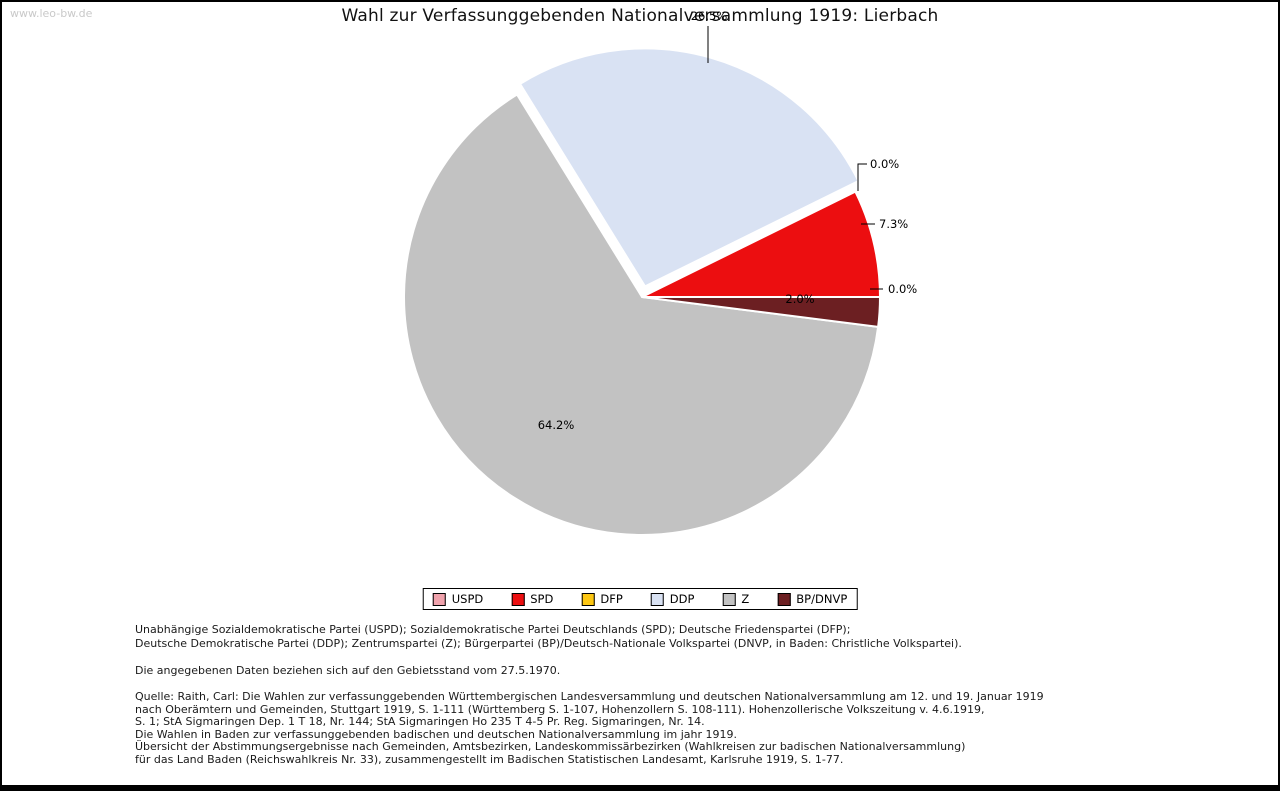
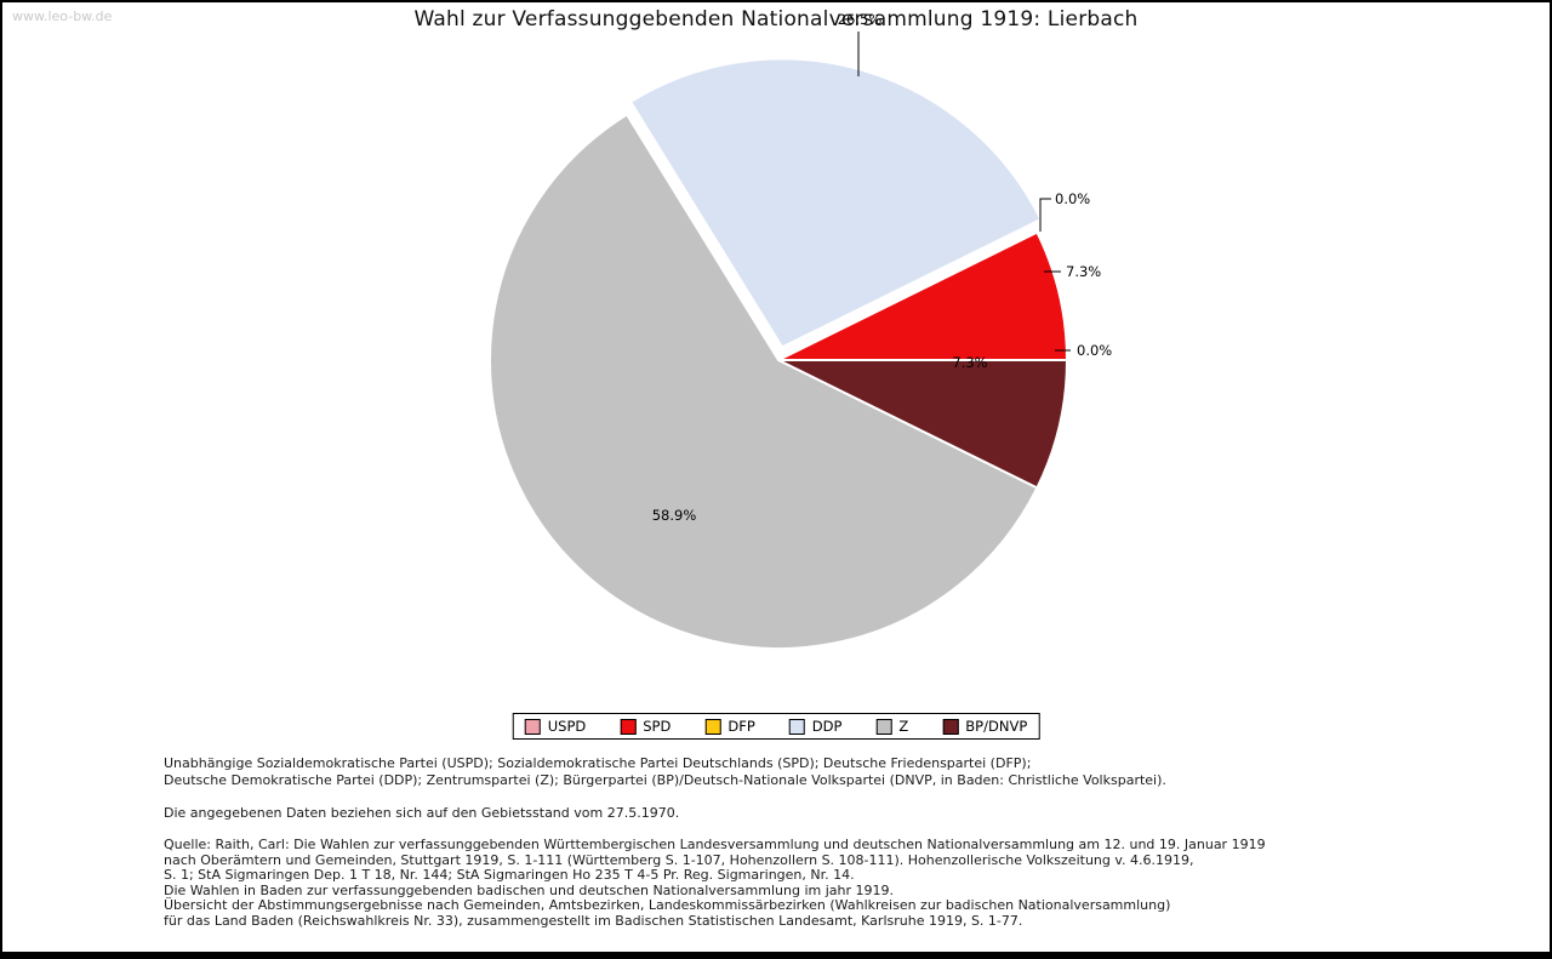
Z: 64.2% -> 58.9%
BP/DNVP: 2.0% -> 7.3%
